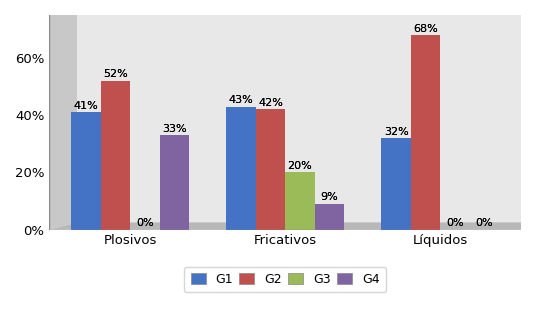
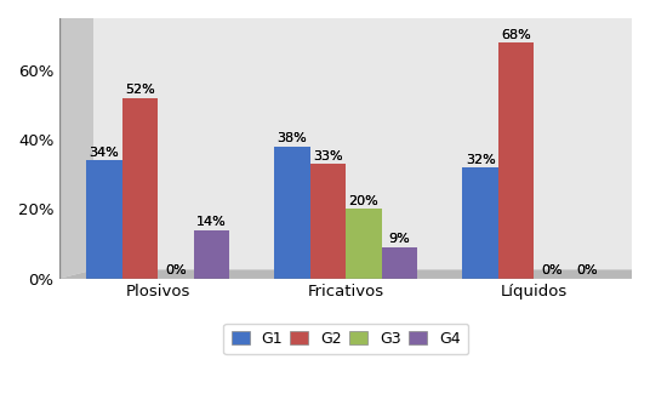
G1/Plosivos: 41% -> 34%
G4/Plosivos: 33% -> 14%
G1/Fricativos: 43% -> 38%
G2/Fricativos: 42% -> 33%
